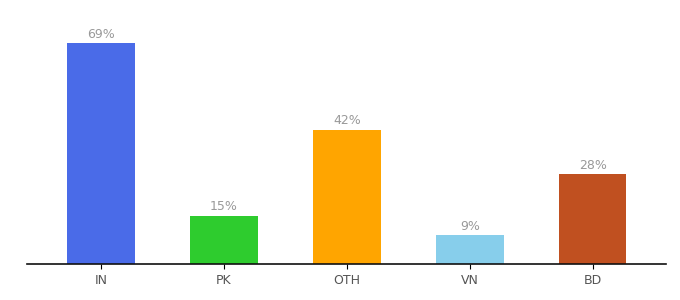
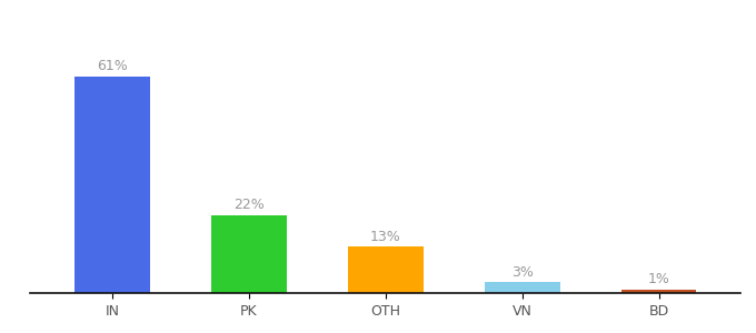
IN: 69% -> 61%
PK: 15% -> 22%
OTH: 42% -> 13%
VN: 9% -> 3%
BD: 28% -> 1%
